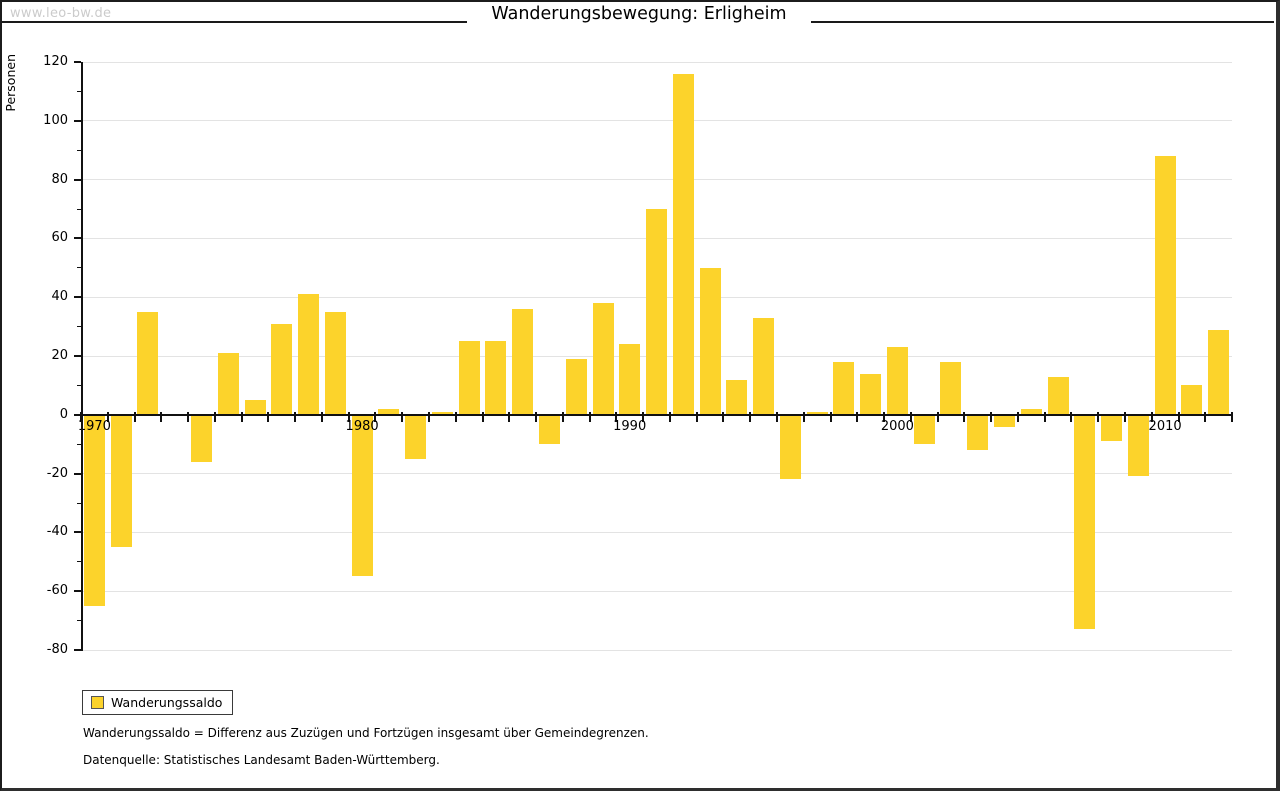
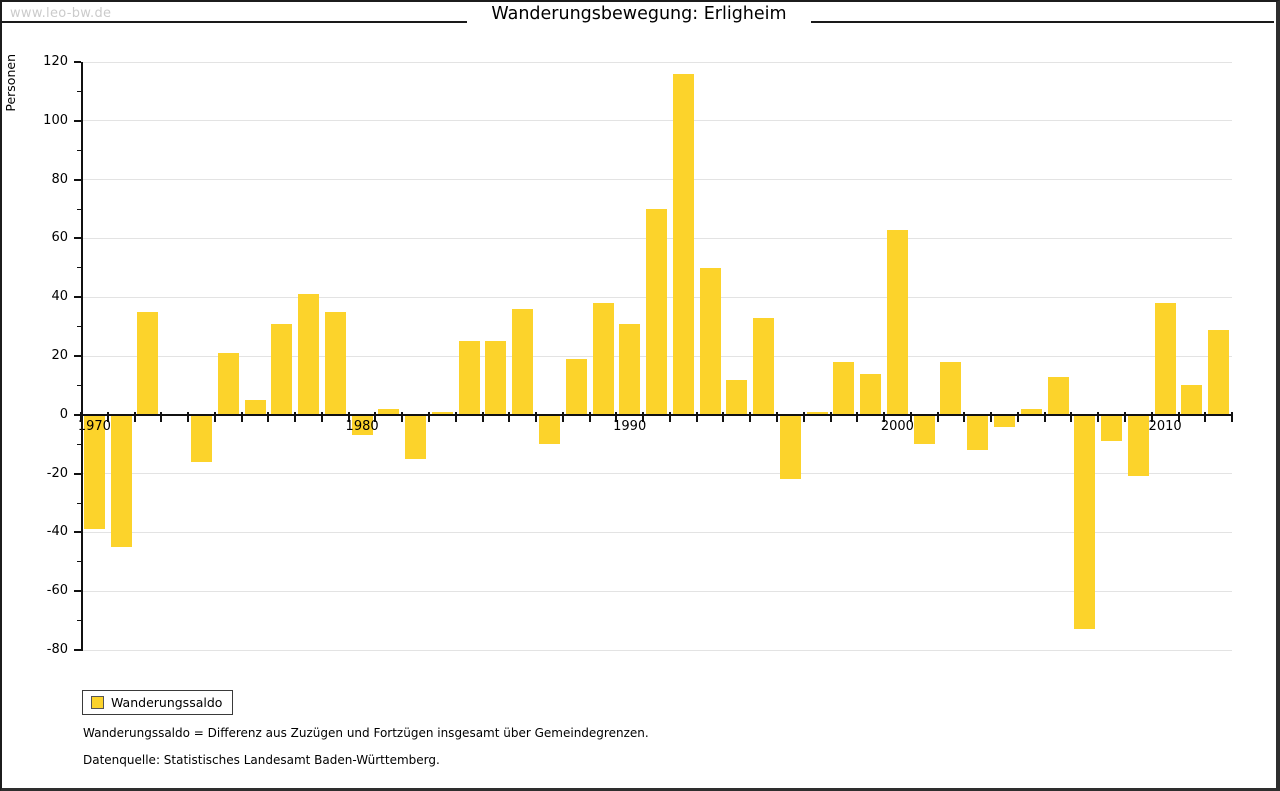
1970: -65 -> -39
1980: -55 -> -7
1990: 24 -> 31
2000: 23 -> 63
2010: 88 -> 38
